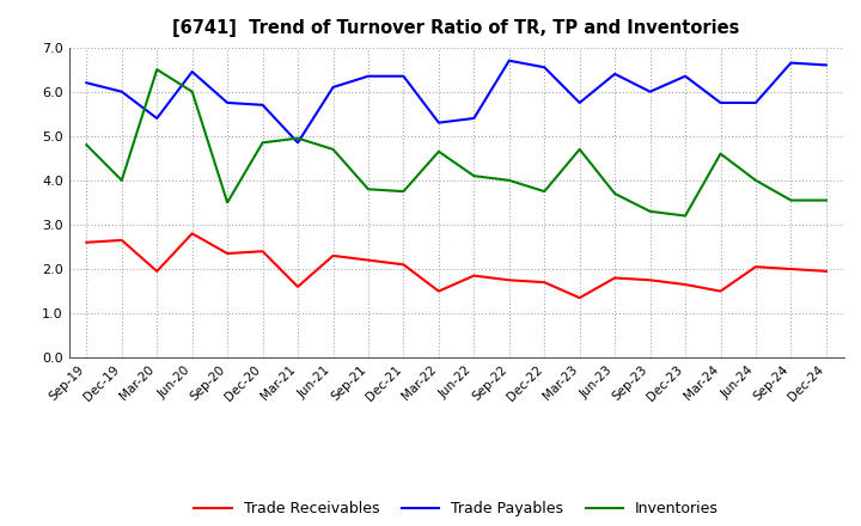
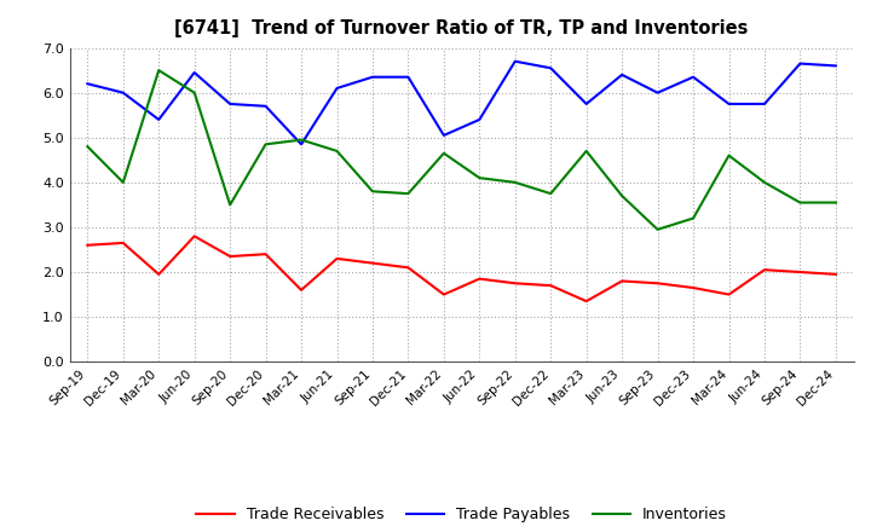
Trade Payables/Mar-22: 5.30 -> 5.05
Inventories/Sep-23: 3.30 -> 2.95
